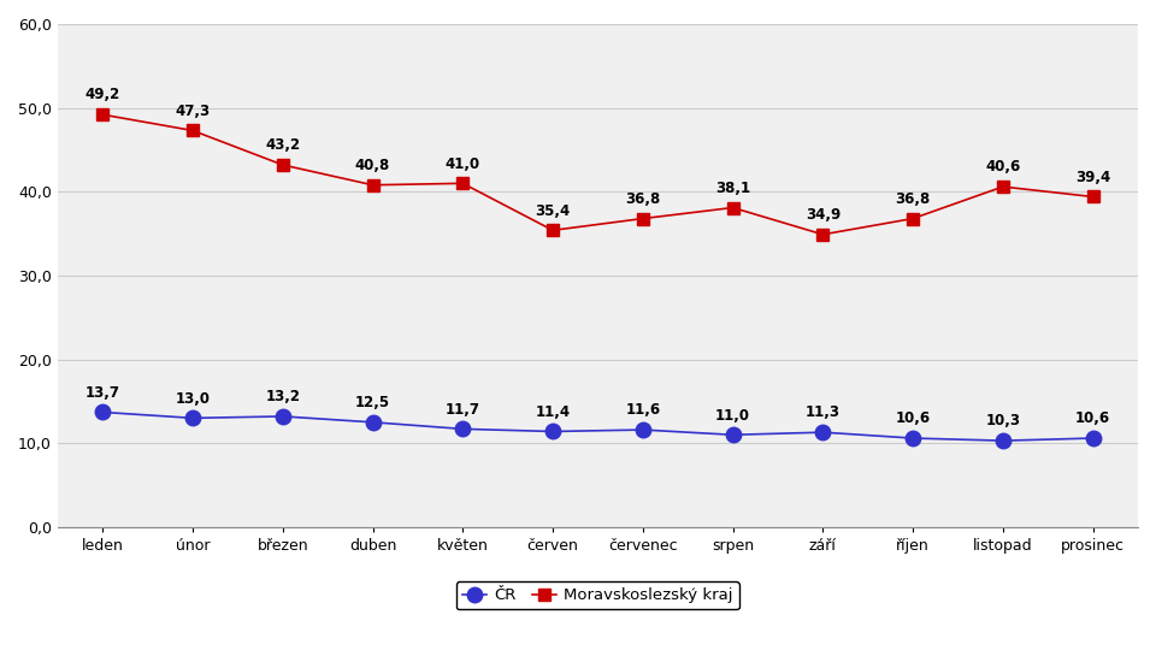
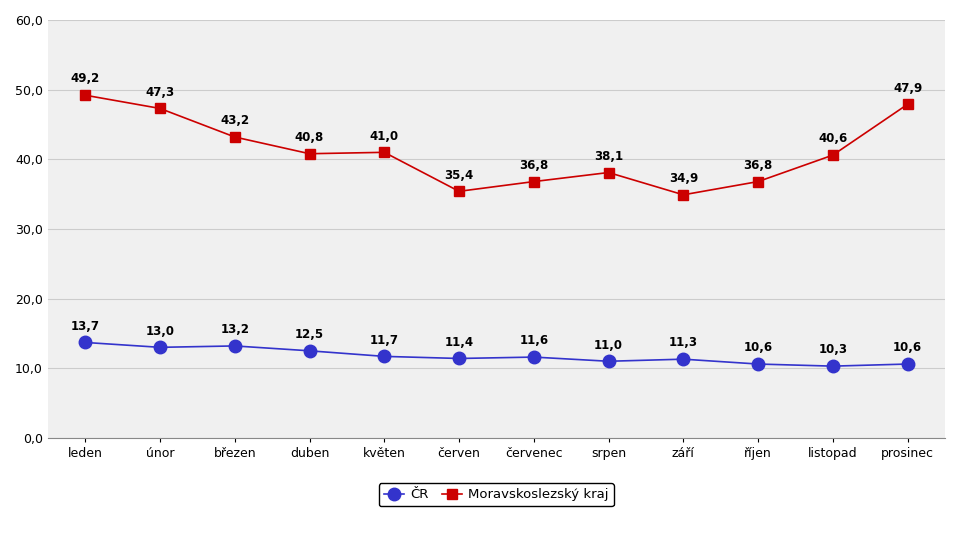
Moravskoslezský kraj/prosinec: 39,4 -> 47,9
